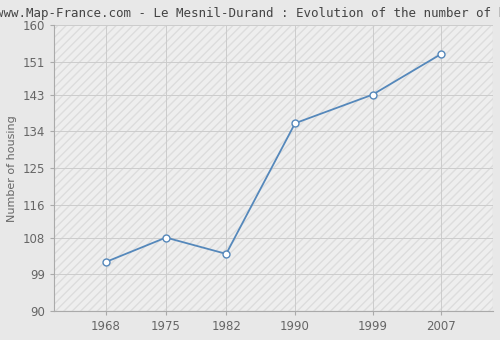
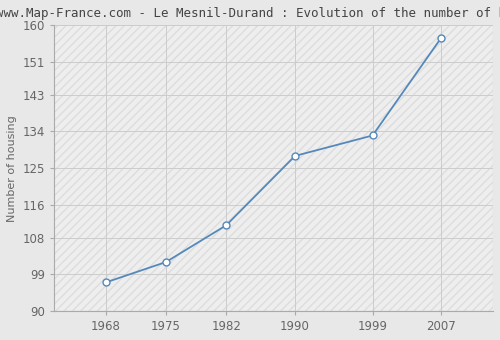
1968: 102 -> 97
1975: 108 -> 102
1982: 104 -> 111
1990: 136 -> 128
1999: 143 -> 133
2007: 153 -> 157
